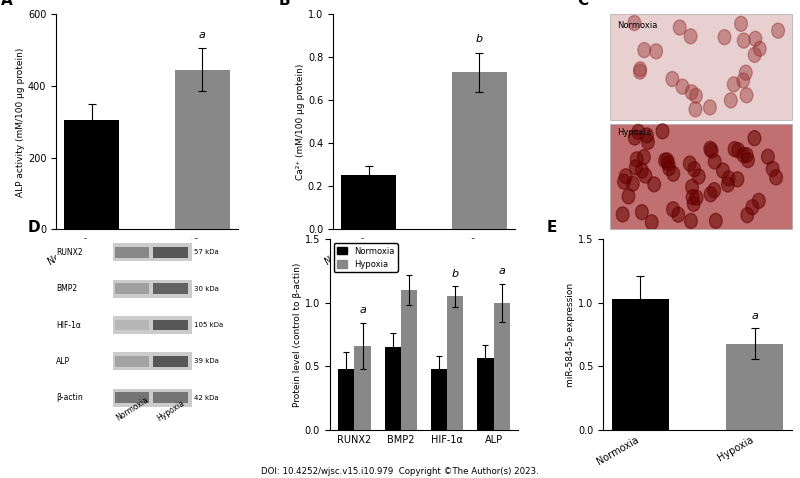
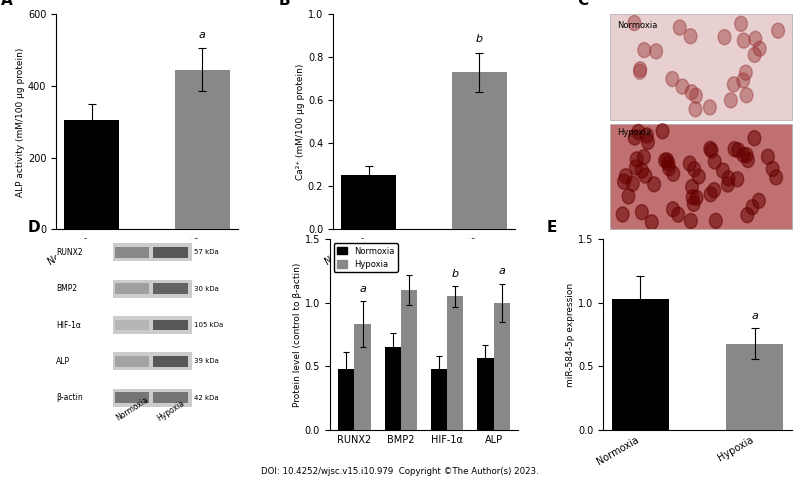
Hypoxia/RUNX2: 0.66 -> 0.83
